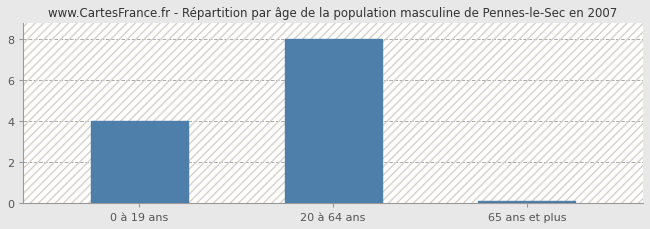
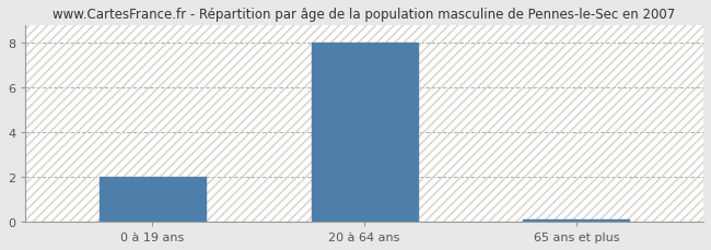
0 à 19 ans: 4.0 -> 2.0
